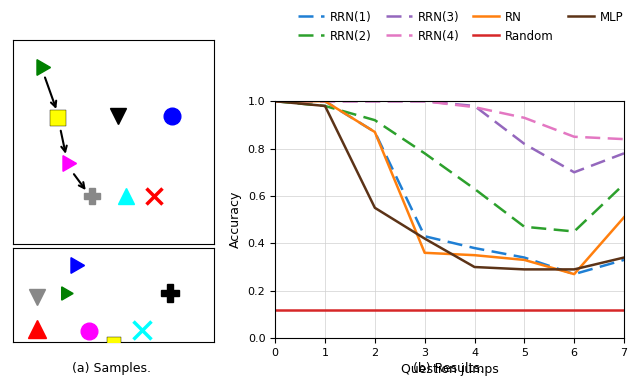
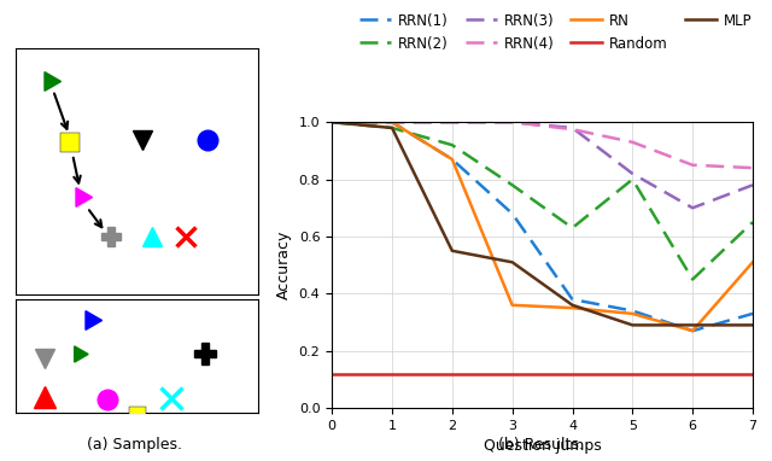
RRN(1)/3: 0.43 -> 0.68
MLP/3: 0.42 -> 0.51
MLP/4: 0.30 -> 0.36
RRN(2)/5: 0.47 -> 0.80
MLP/7: 0.34 -> 0.29
